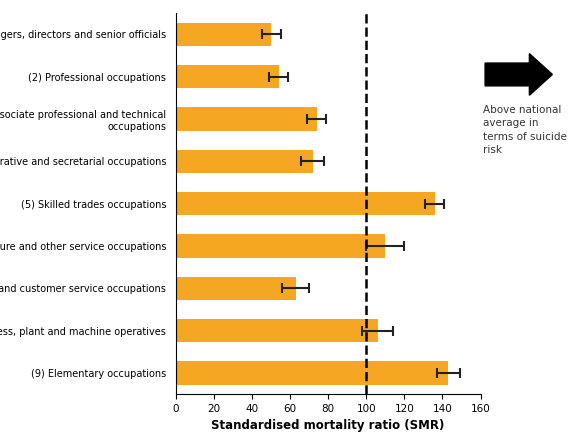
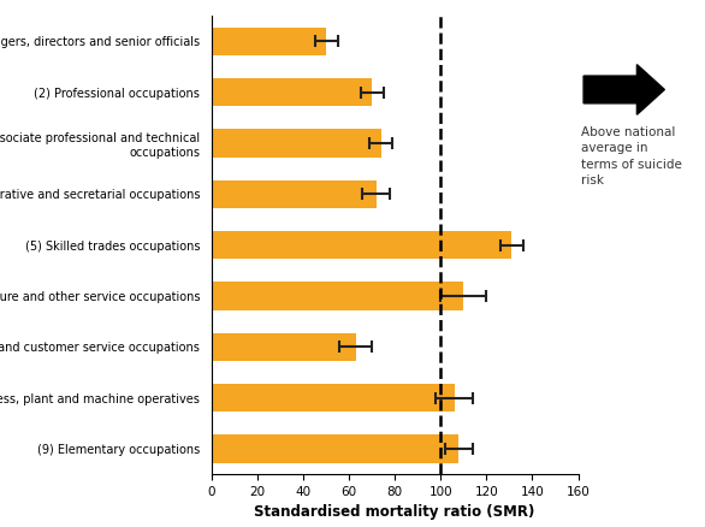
(2) Professional occupations: 54 -> 70
(5) Skilled trades occupations: 136 -> 131
(9) Elementary occupations: 143 -> 108
